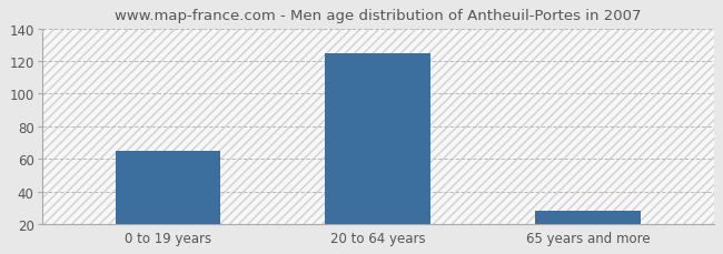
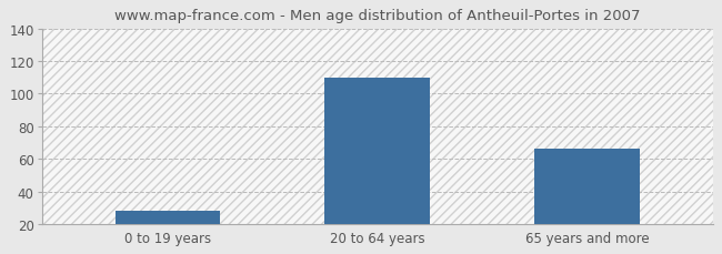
0 to 19 years: 65 -> 28
20 to 64 years: 125 -> 110
65 years and more: 28 -> 66
